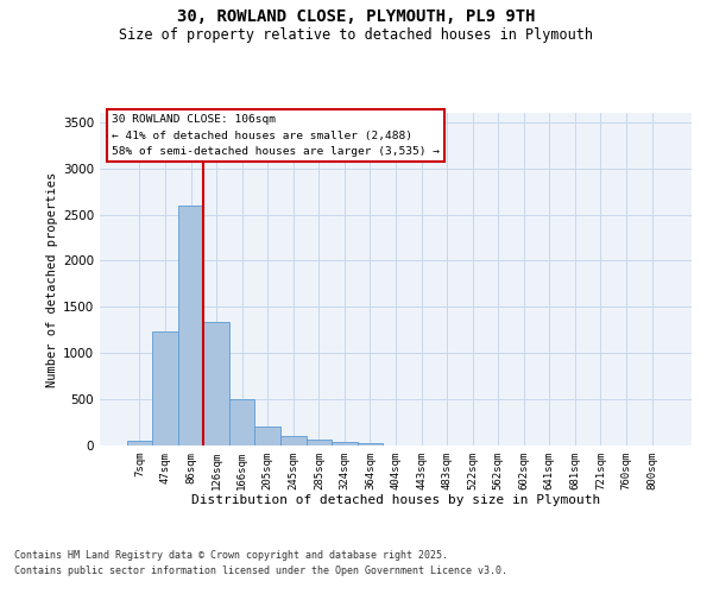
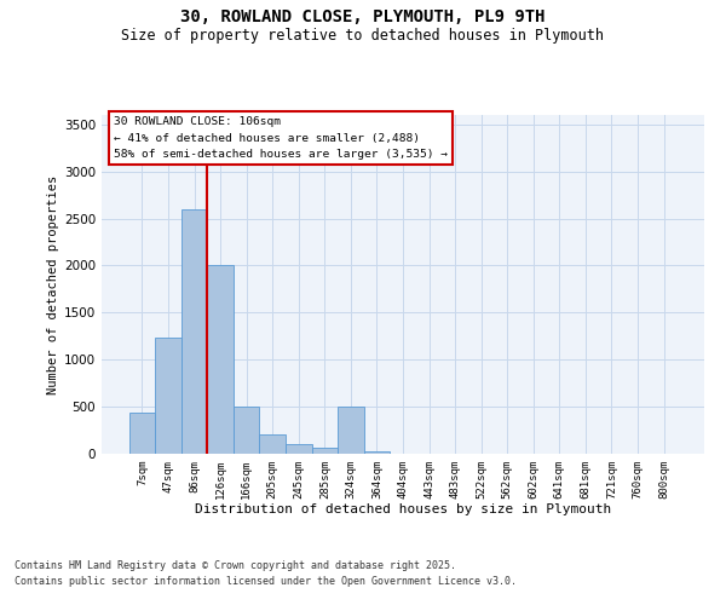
7sqm: 50 -> 440
126sqm: 1340 -> 2000
324sqm: 40 -> 500
